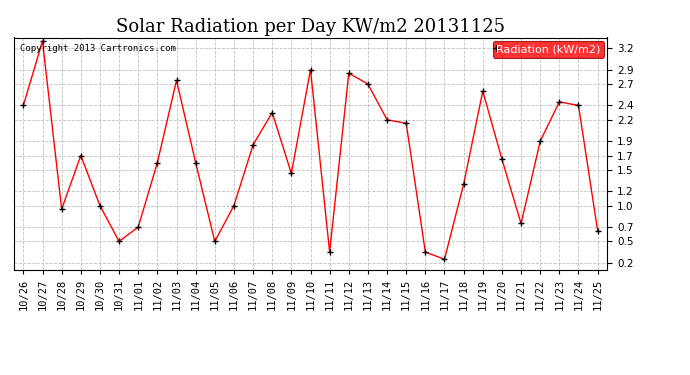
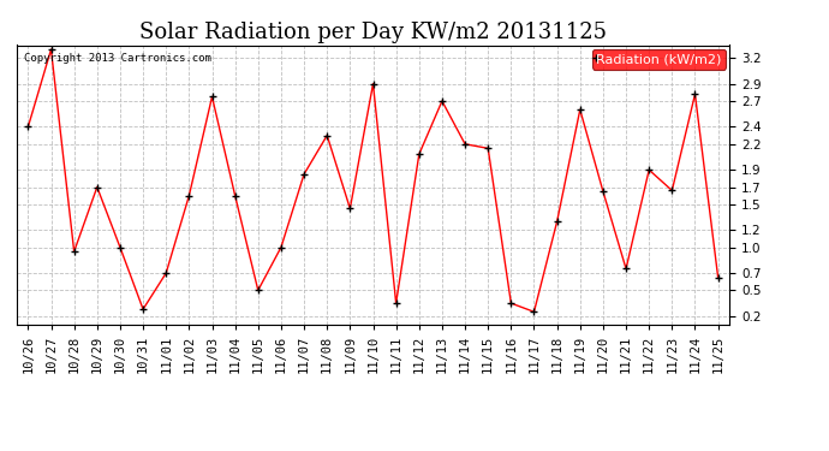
10/31: 0.50 -> 0.28
11/12: 2.85 -> 2.08
11/23: 2.45 -> 1.66
11/24: 2.40 -> 2.78
